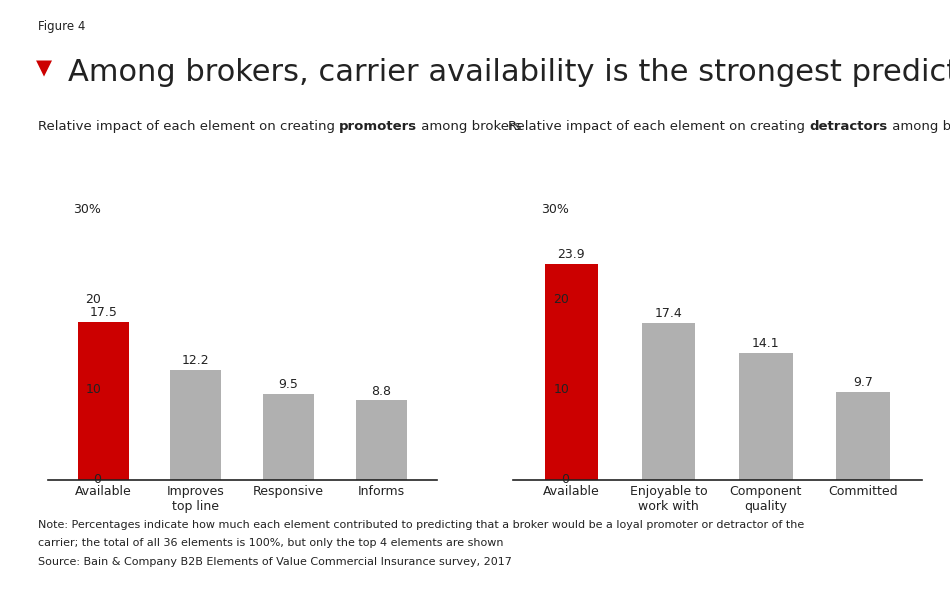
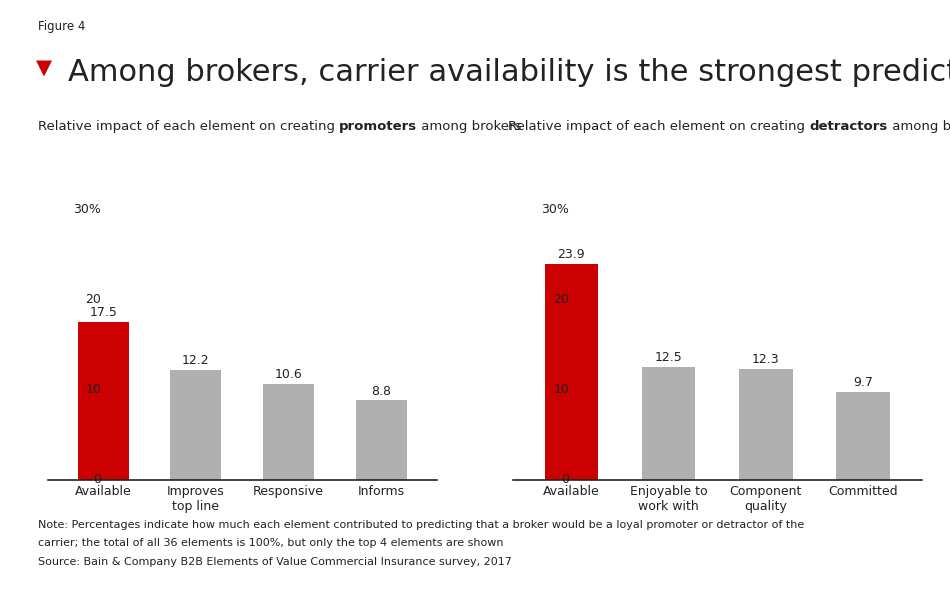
Responsive: 9.5 -> 10.6
Enjoyable to work with: 17.4 -> 12.5
Component quality: 14.1 -> 12.3
